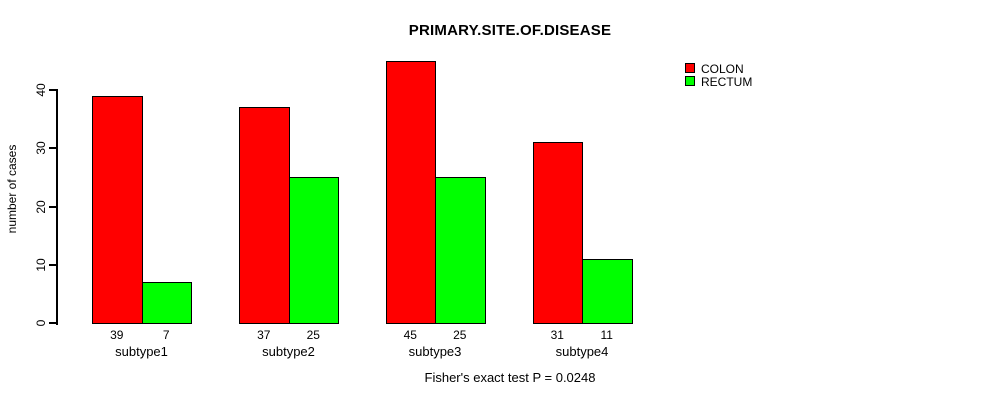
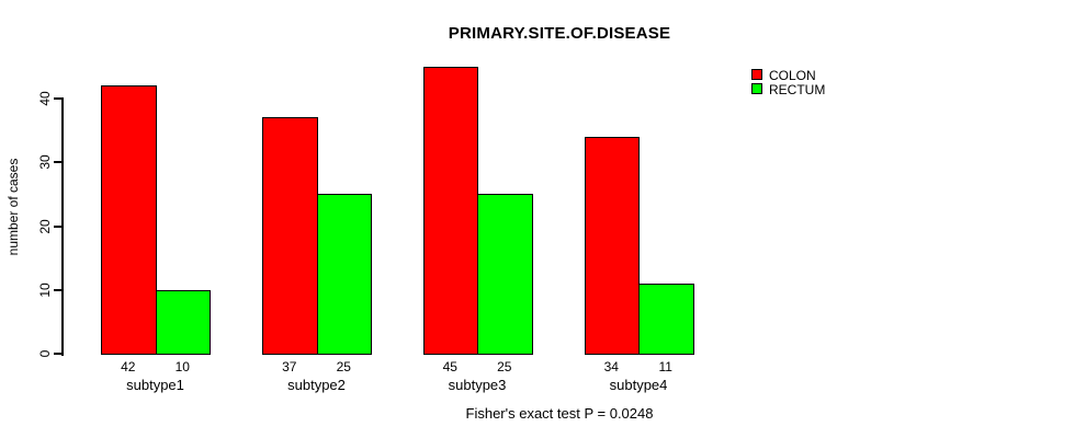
COLON/subtype1: 39 -> 42
RECTUM/subtype1: 7 -> 10
COLON/subtype4: 31 -> 34
